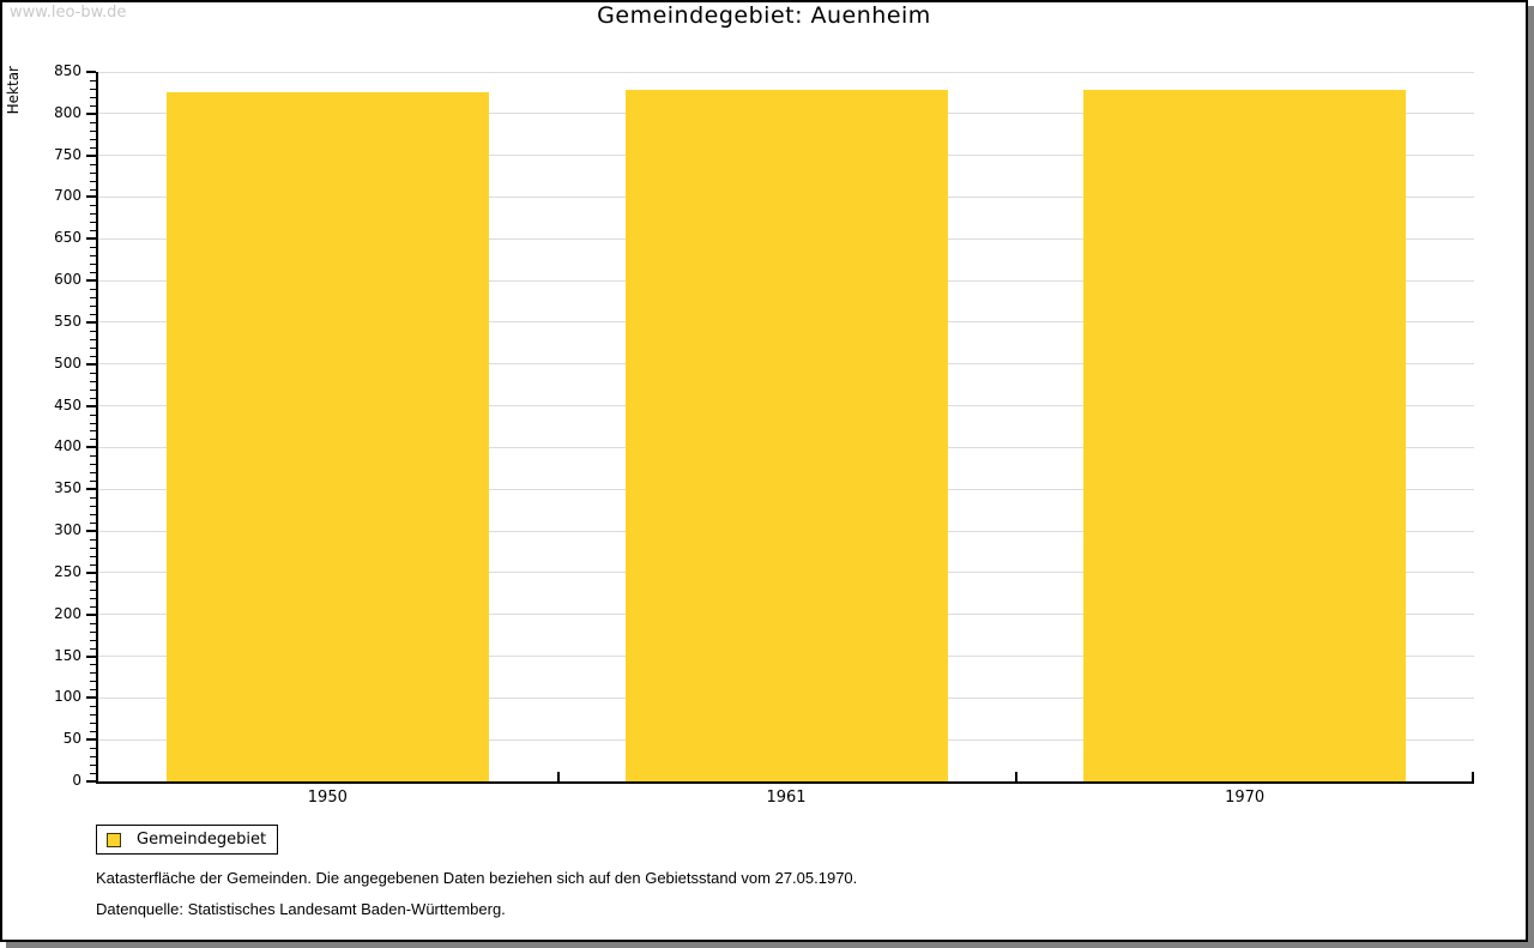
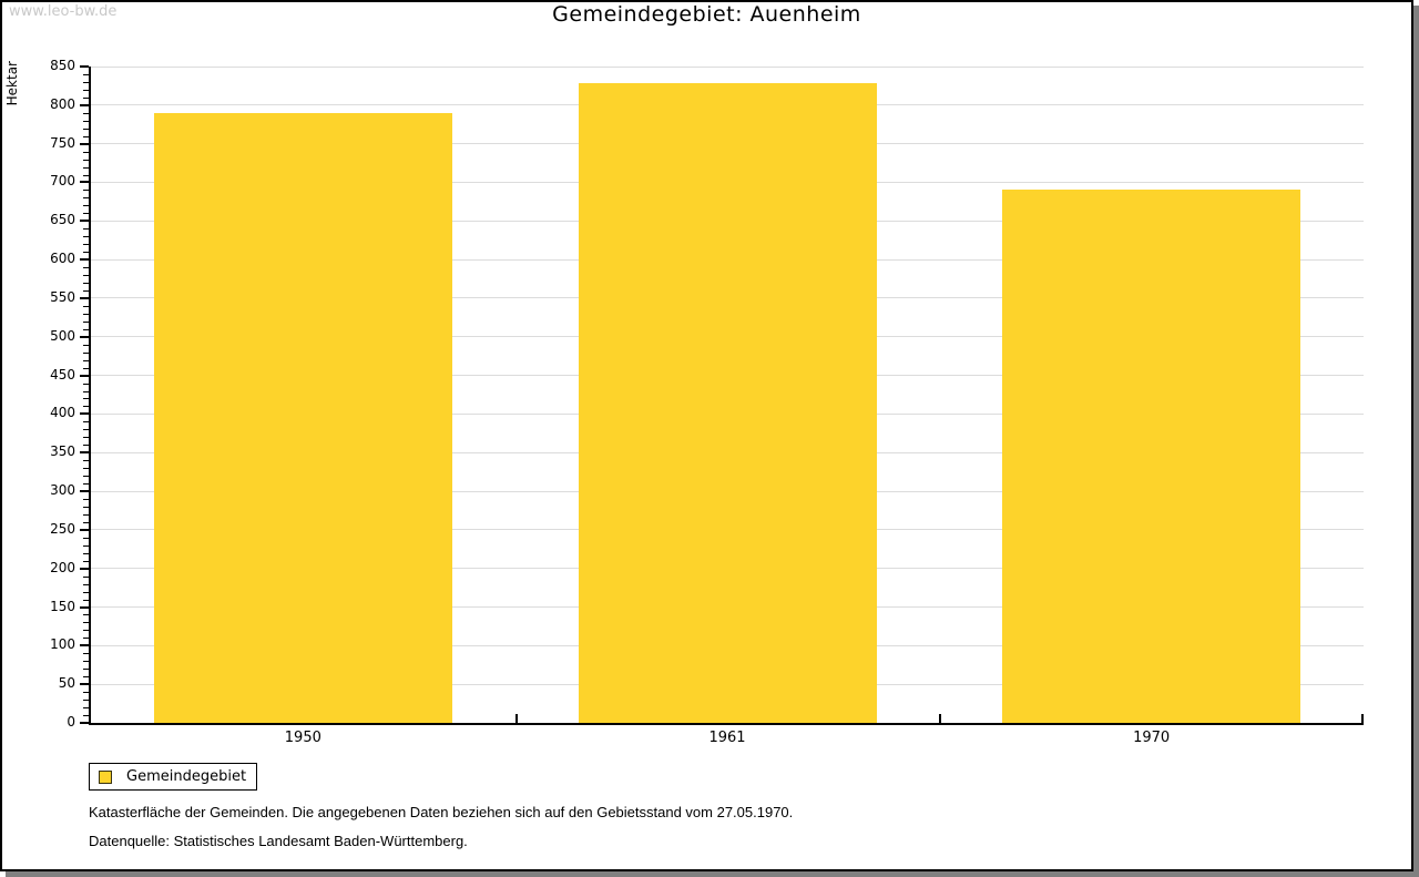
1950: 830 -> 790
1970: 830 -> 690
